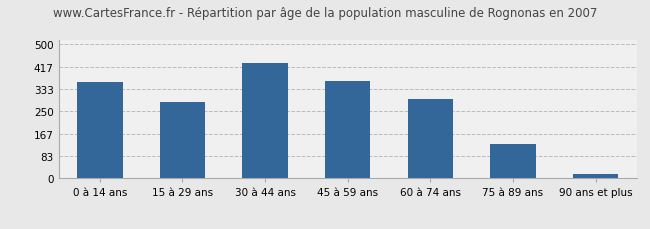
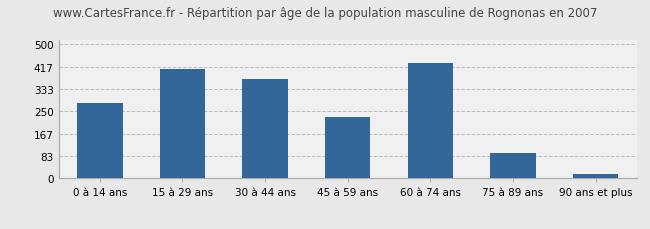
0 à 14 ans: 360 -> 280
15 à 29 ans: 285 -> 410
30 à 44 ans: 430 -> 370
45 à 59 ans: 365 -> 230
60 à 74 ans: 295 -> 430
75 à 89 ans: 130 -> 95
